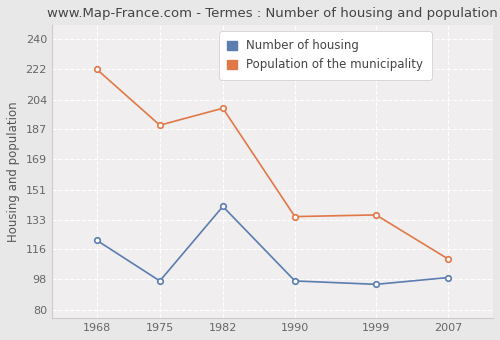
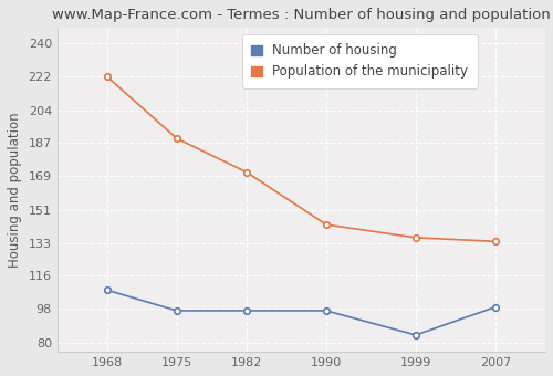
Number of housing/1968: 121 -> 108
Number of housing/1982: 141 -> 97
Population of the municipality/1982: 199 -> 171
Population of the municipality/1990: 135 -> 143
Number of housing/1999: 95 -> 84
Population of the municipality/2007: 110 -> 134
